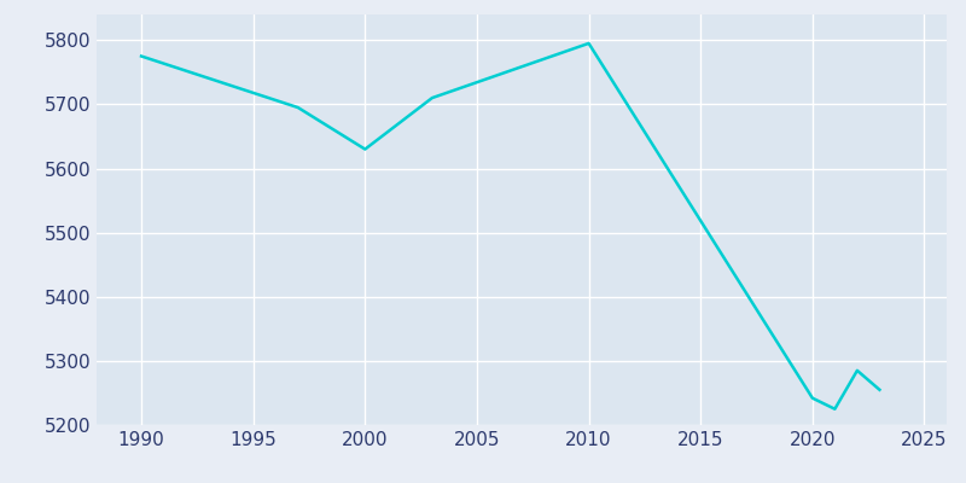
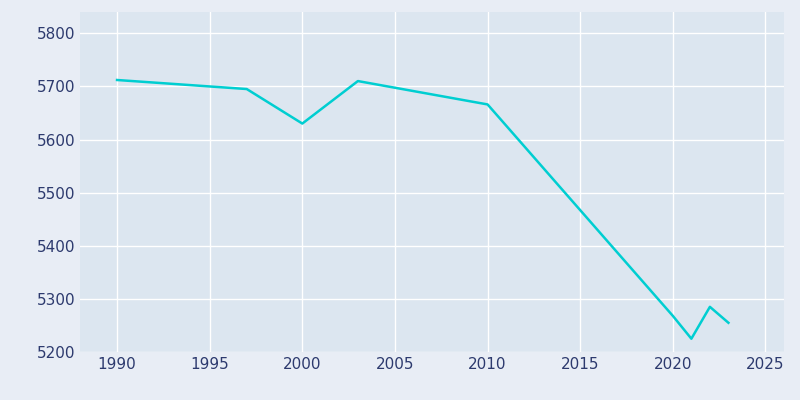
1990: 5775 -> 5712
2010: 5795 -> 5666
2020: 5242 -> 5268
